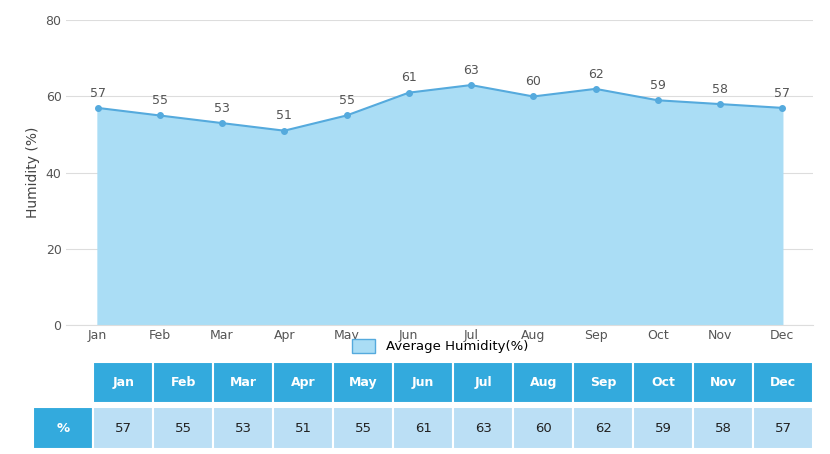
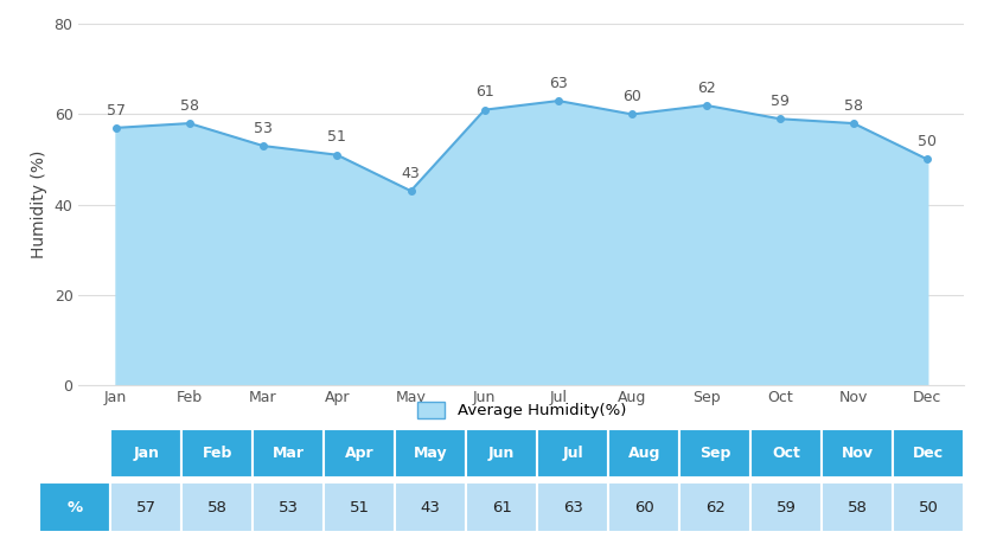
Feb: 55 -> 58
May: 55 -> 43
Dec: 57 -> 50
